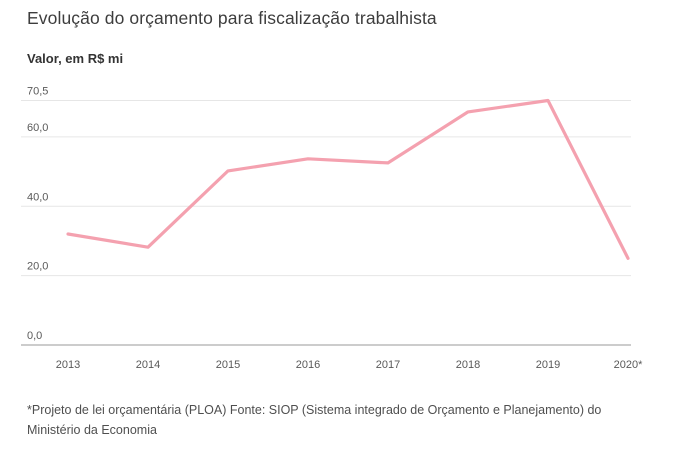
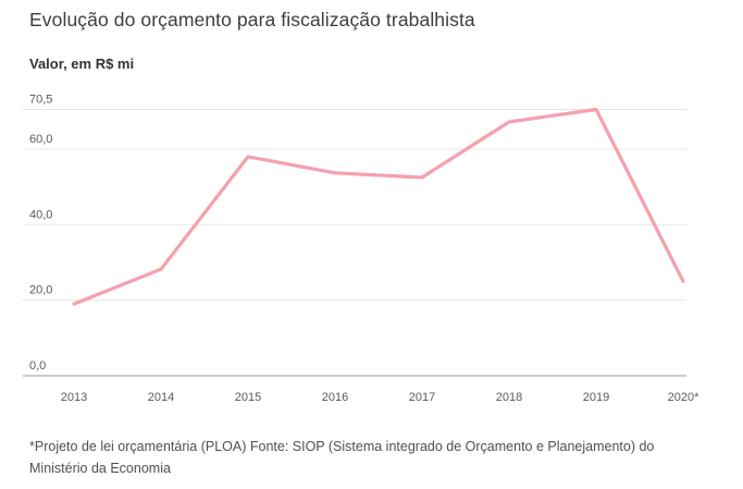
2013: 32 -> 19
2015: 50 -> 58
